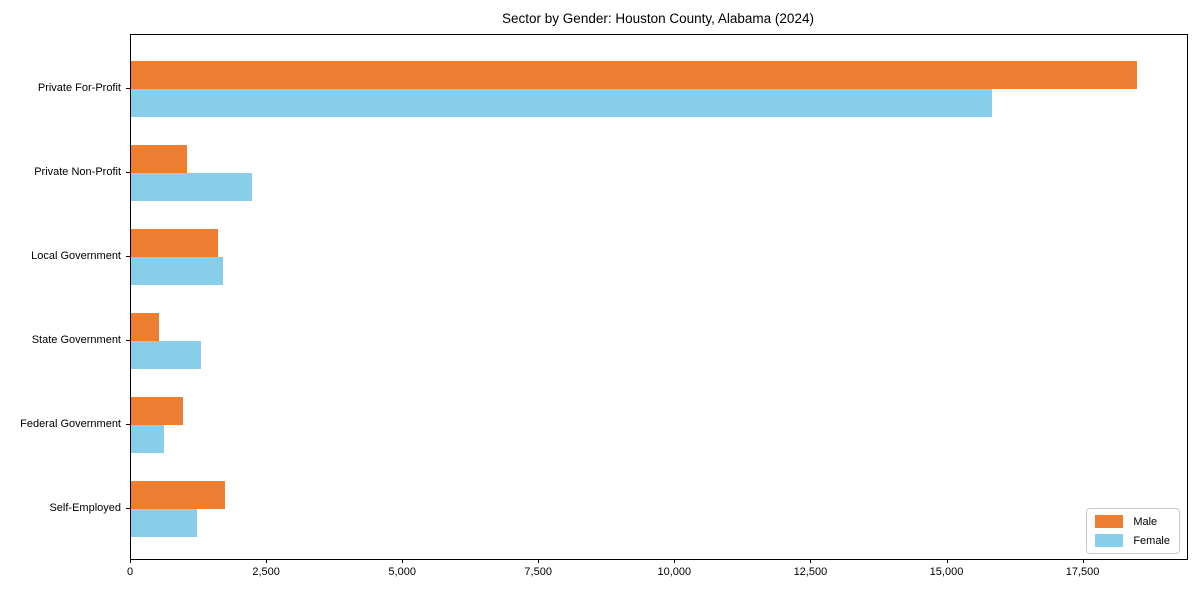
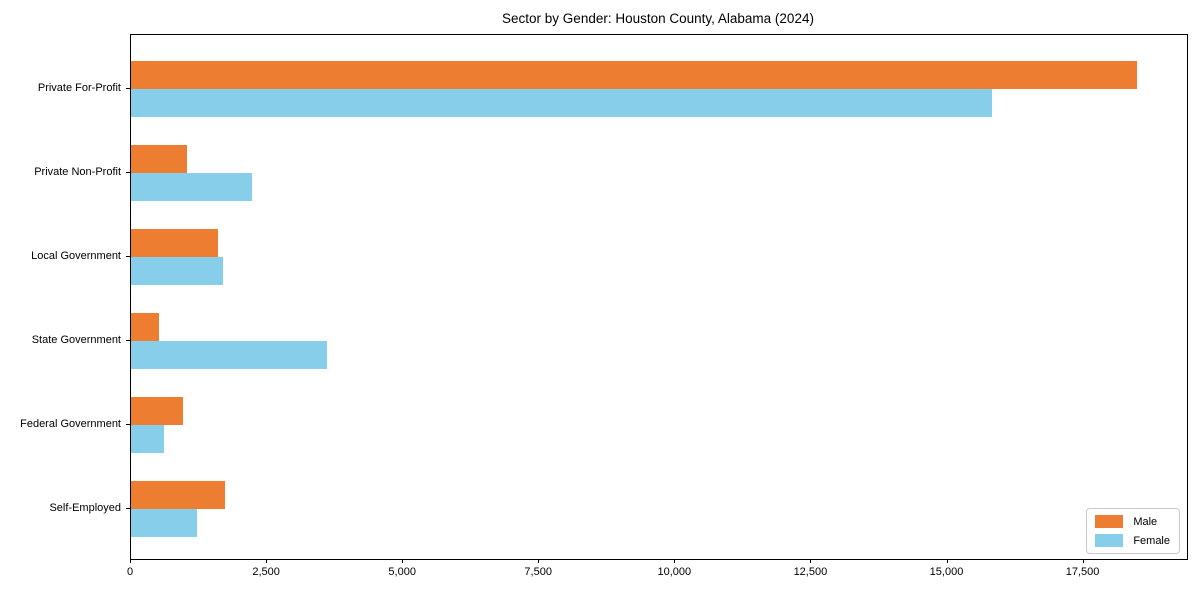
Female/State Government: 1300 -> 3600
